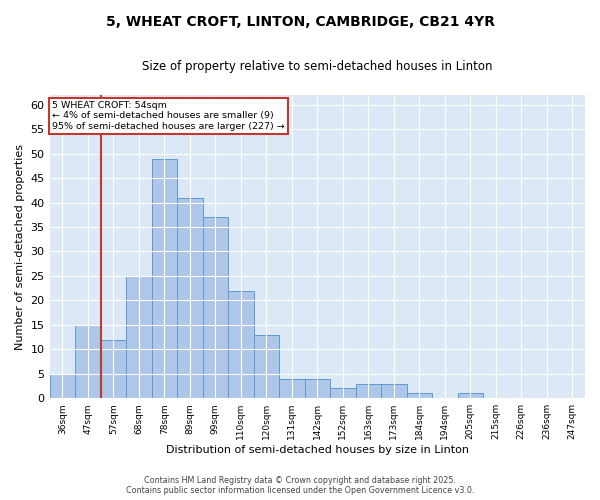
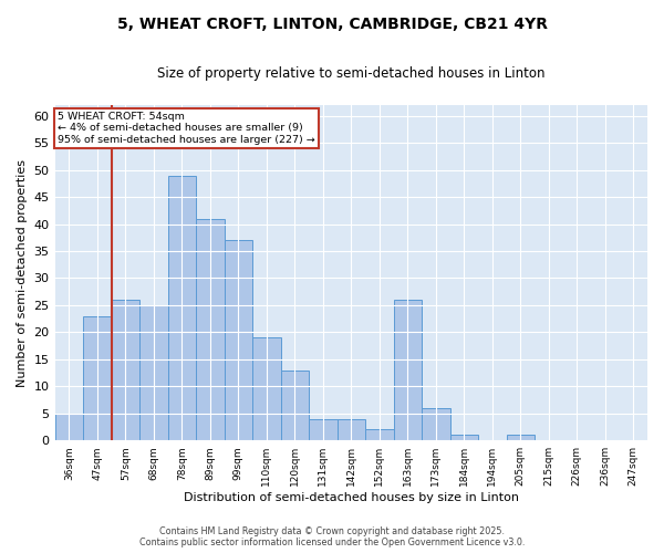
47sqm: 15 -> 23
57sqm: 12 -> 26
110sqm: 22 -> 19
163sqm: 3 -> 26
173sqm: 3 -> 6
